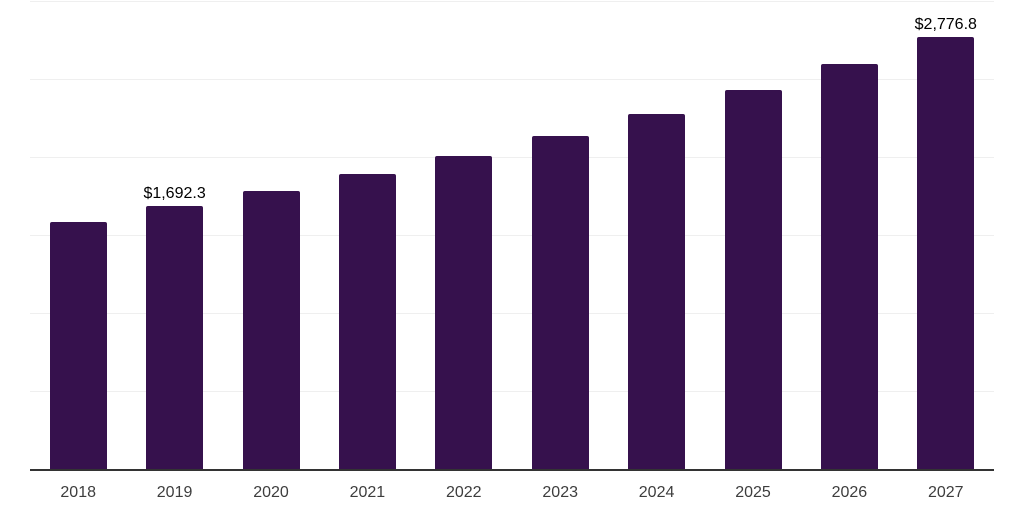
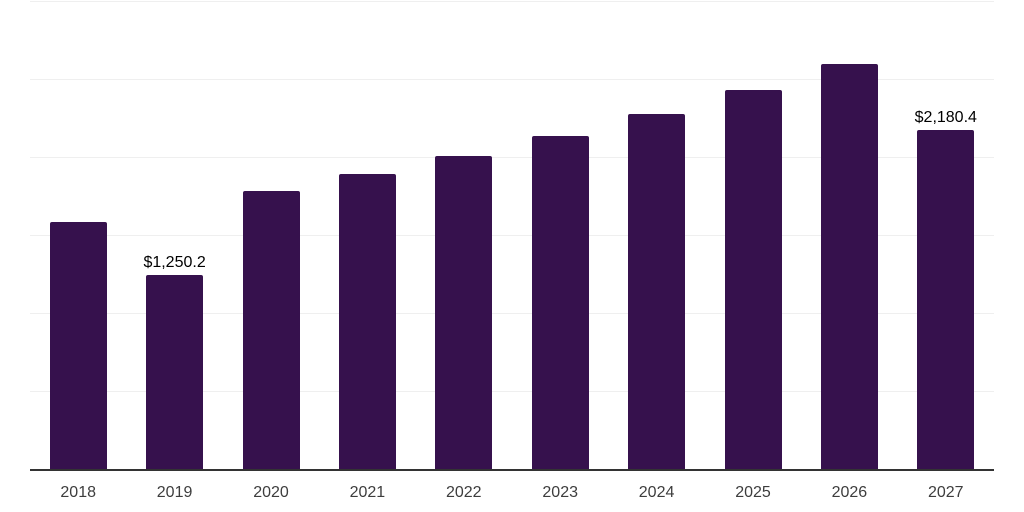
2019: $1,692.3 -> $1,250.2
2027: $2,776.8 -> $2,180.4
